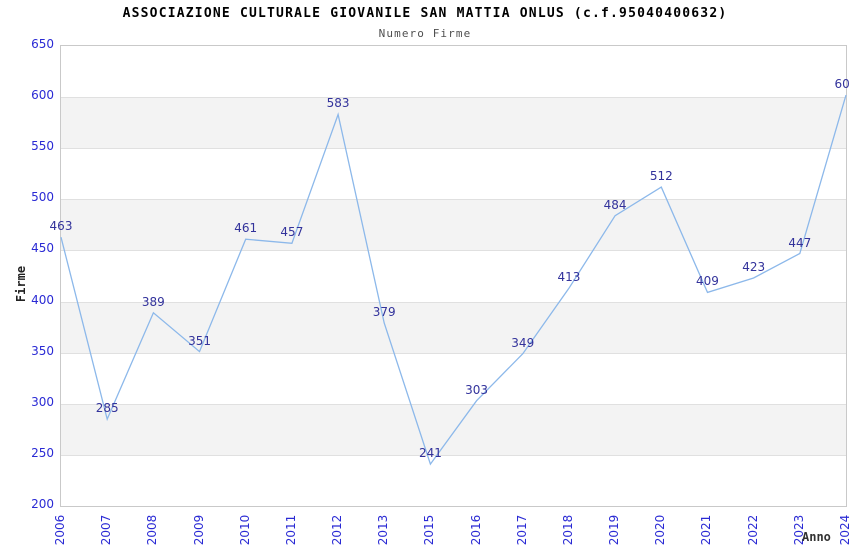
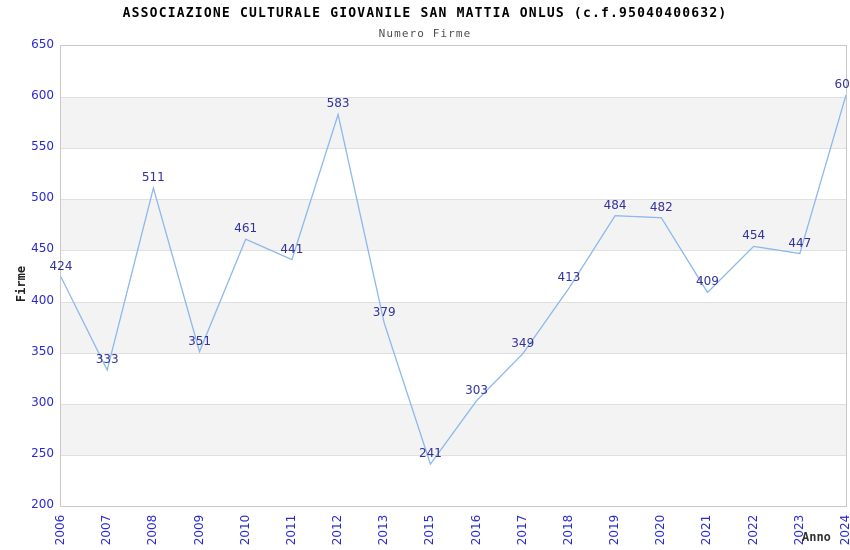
2006: 463 -> 424
2007: 285 -> 333
2008: 389 -> 511
2011: 457 -> 441
2020: 512 -> 482
2022: 423 -> 454
